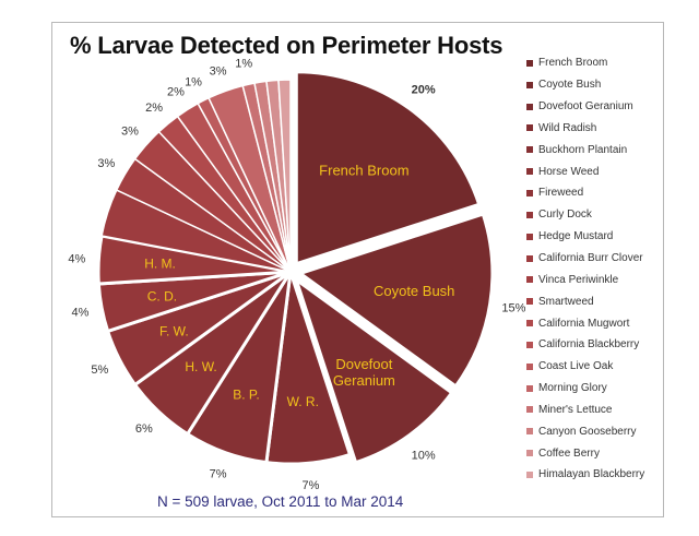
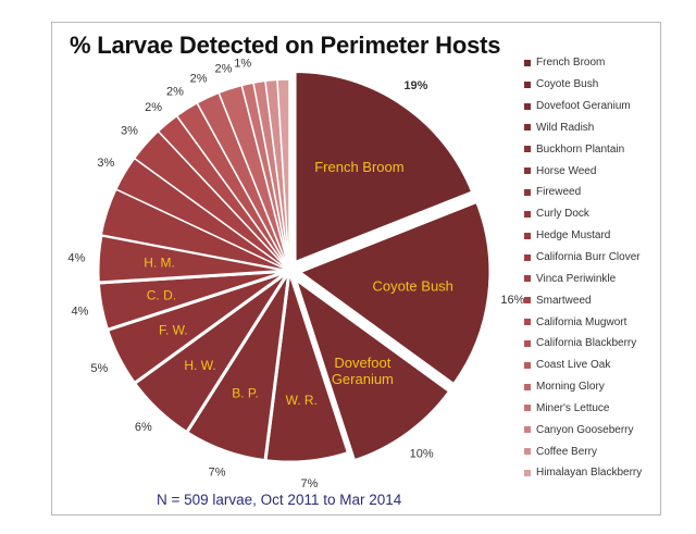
French Broom: 20% -> 19%
Coyote Bush: 15% -> 16%
Coast Live Oak: 1% -> 2%
Morning Glory: 3% -> 2%
